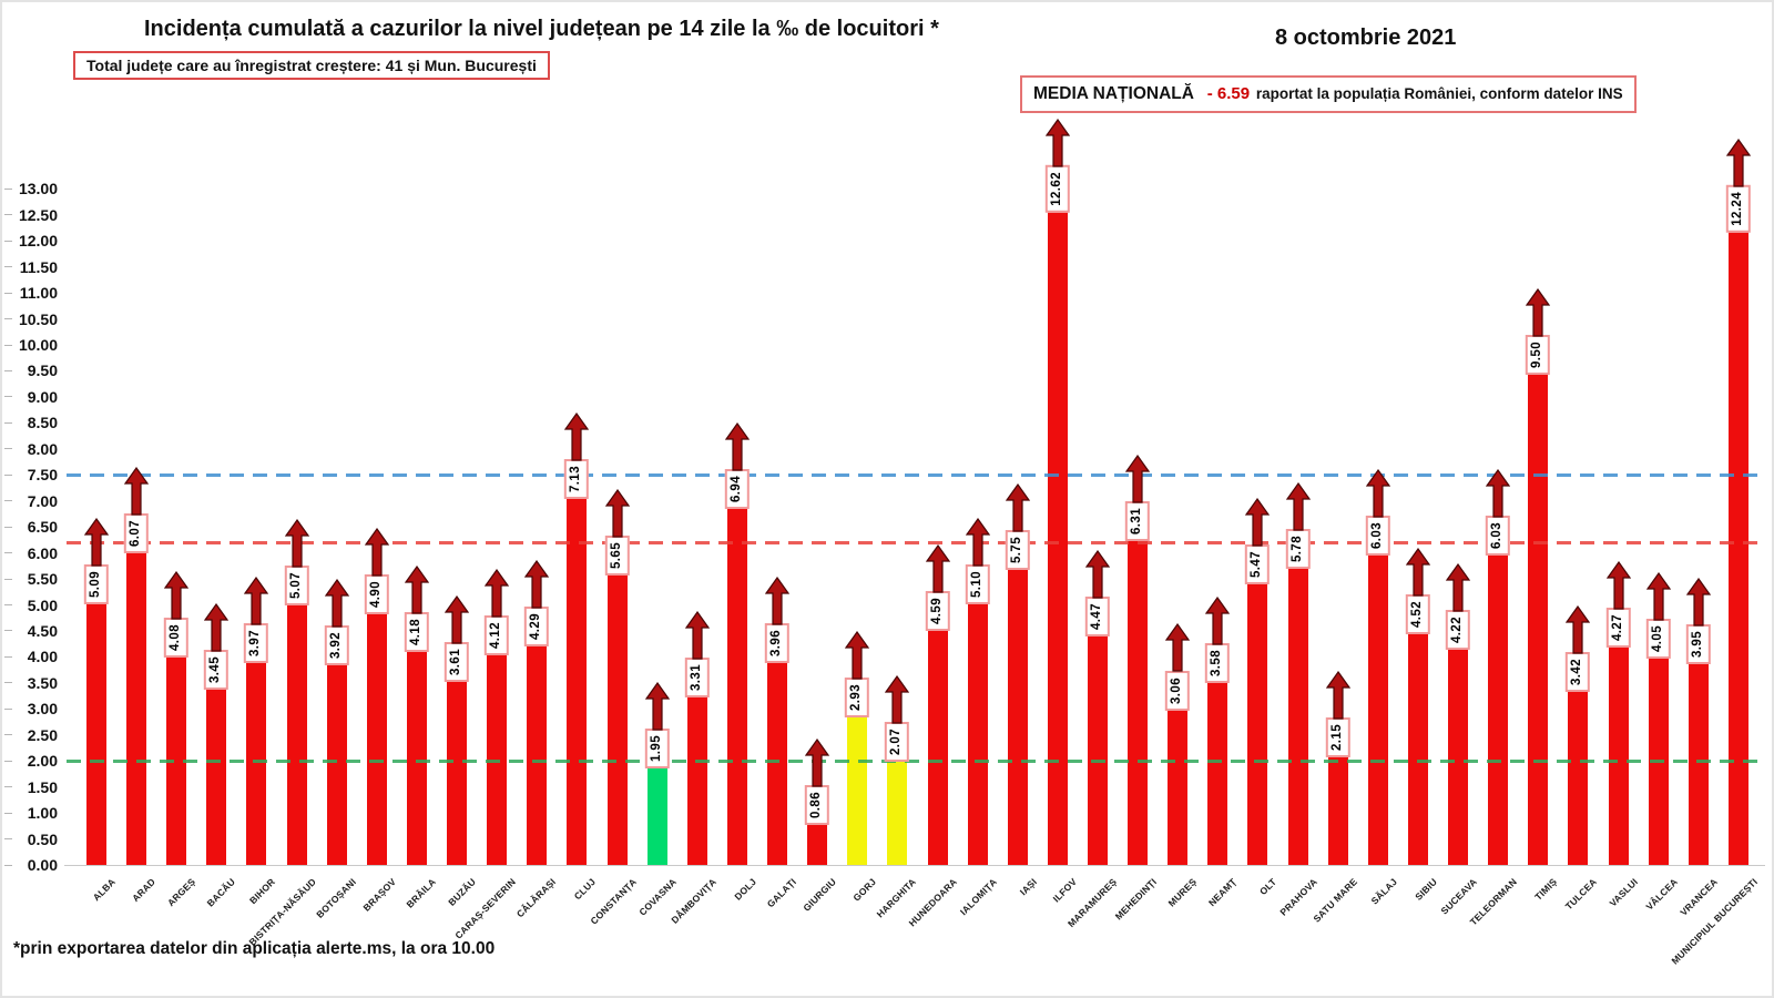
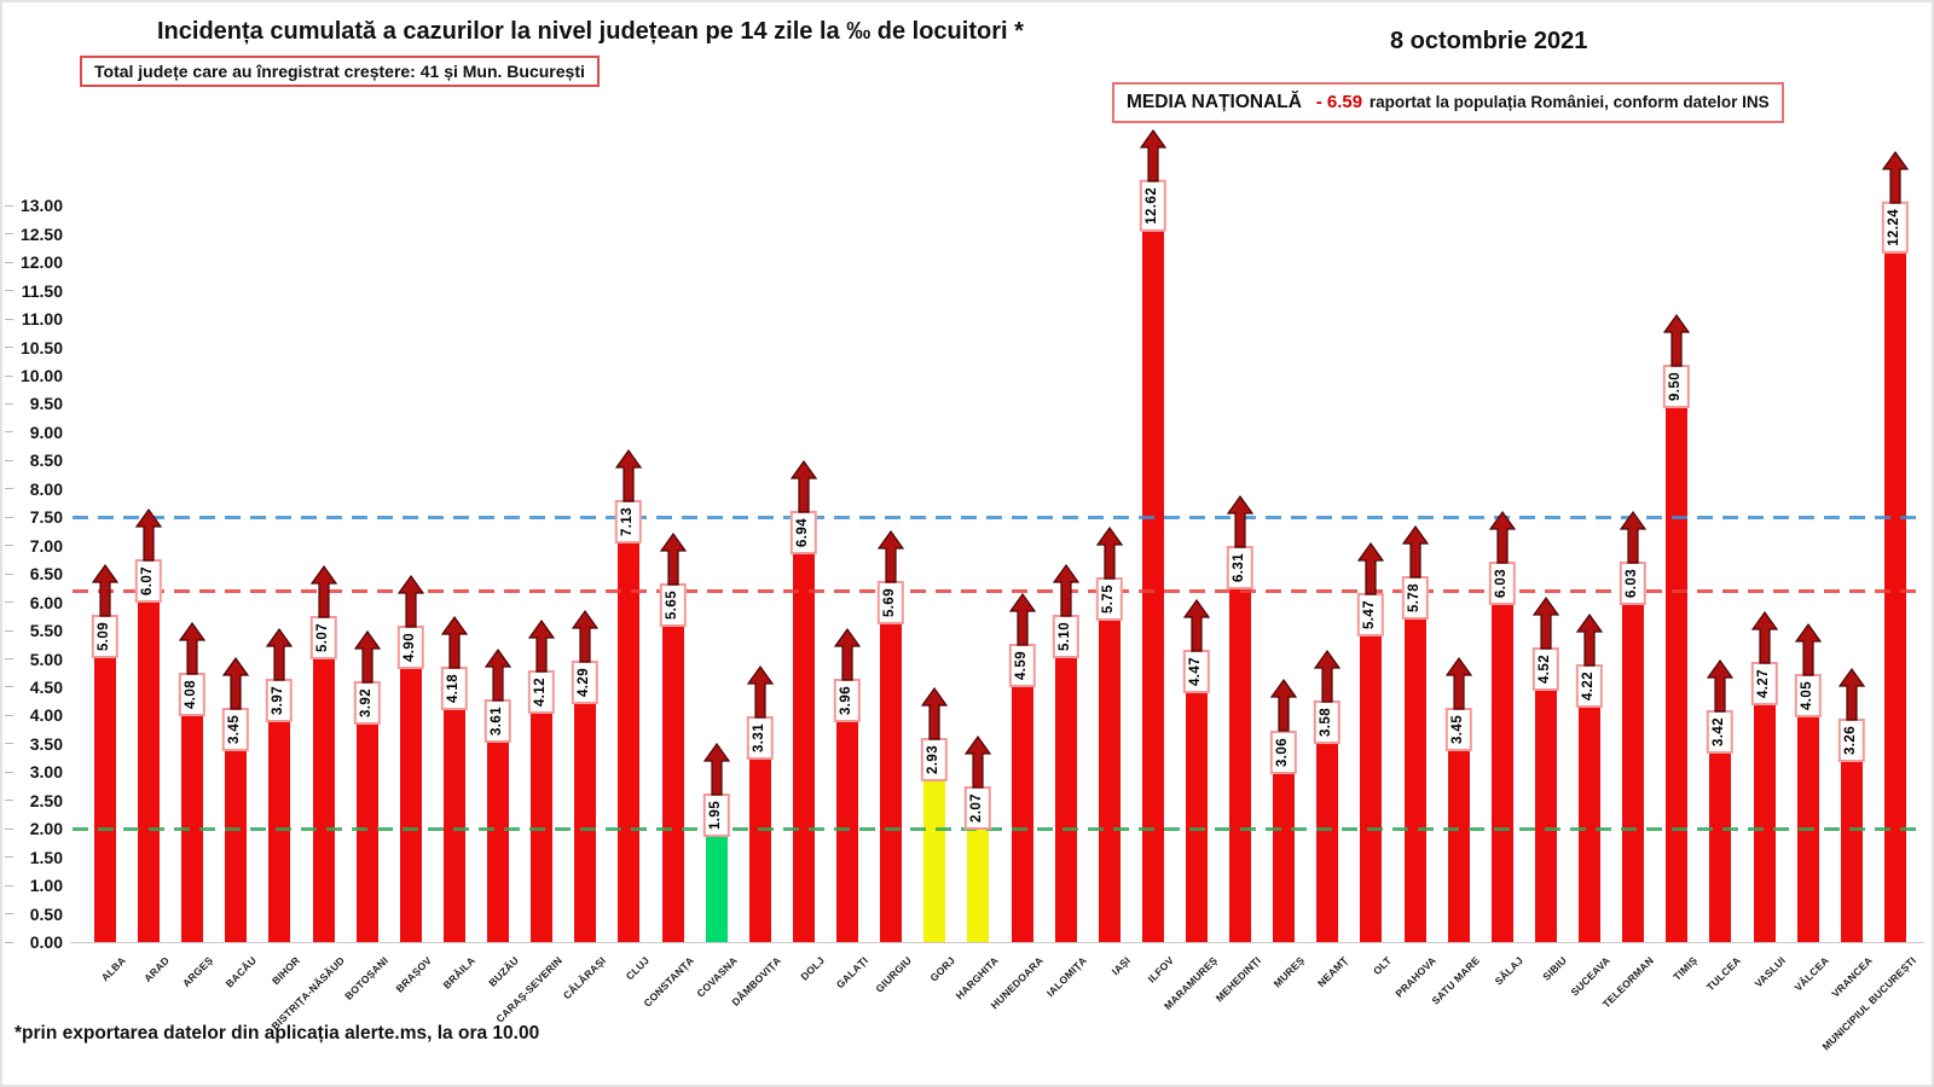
GIURGIU: 0.86 -> 5.69
SATU MARE: 2.15 -> 3.45
VRANCEA: 3.95 -> 3.26
